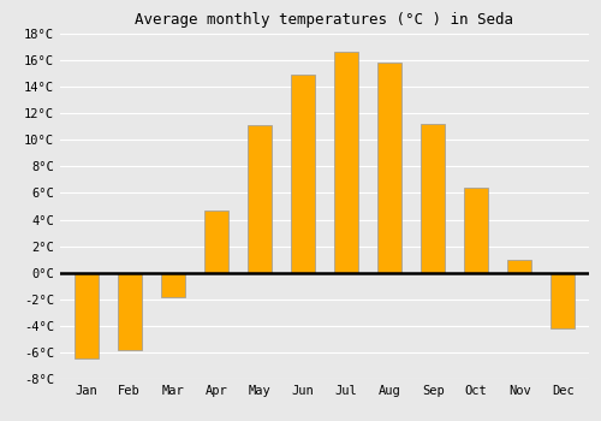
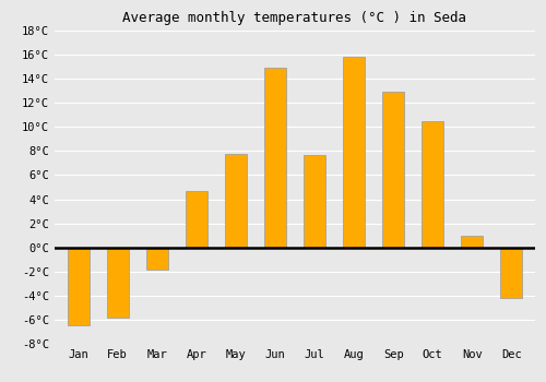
May: 11.1°C -> 7.8°C
Jul: 16.6°C -> 7.7°C
Sep: 11.2°C -> 12.9°C
Oct: 6.4°C -> 10.5°C
